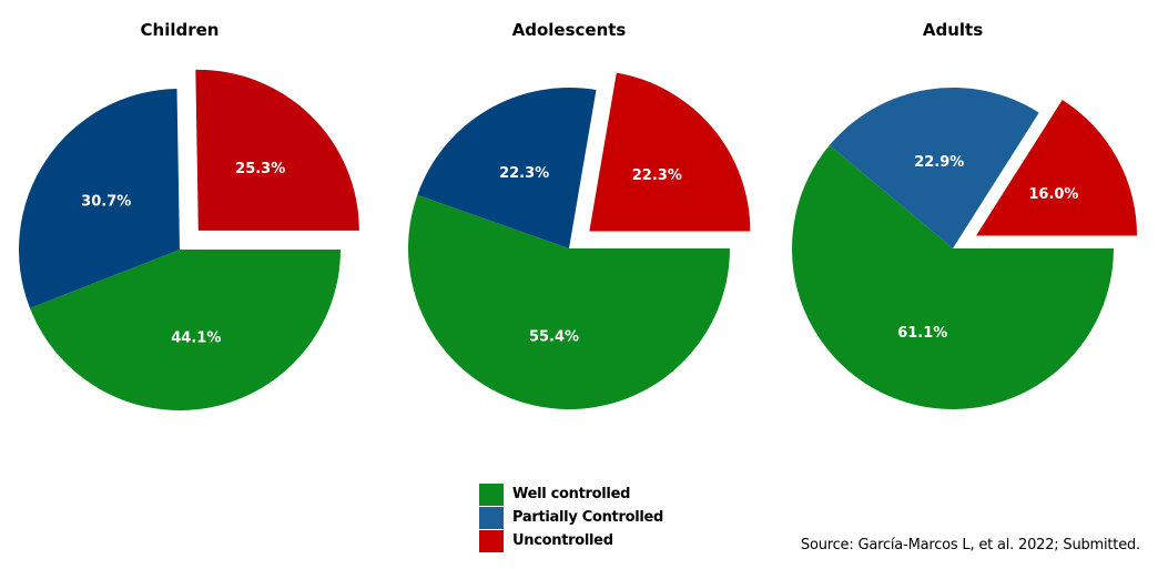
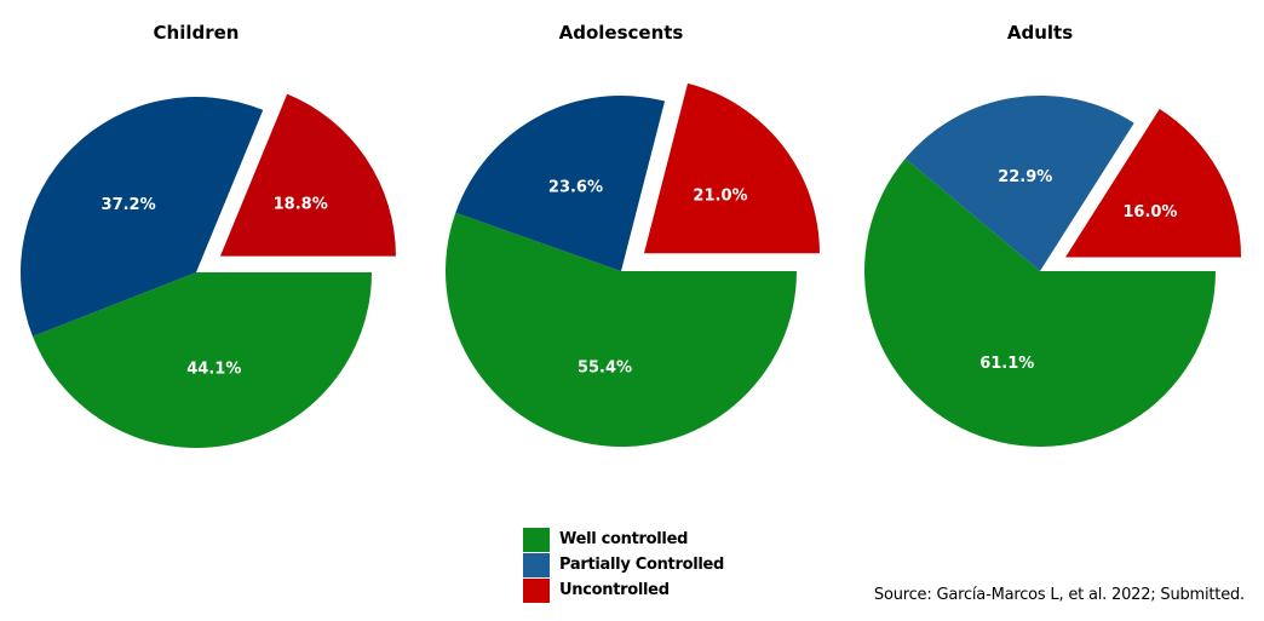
Children/Partially Controlled: 30.7% -> 37.2%
Children/Uncontrolled: 25.3% -> 18.8%
Adolescents/Partially Controlled: 22.3% -> 23.6%
Adolescents/Uncontrolled: 22.3% -> 21.0%
